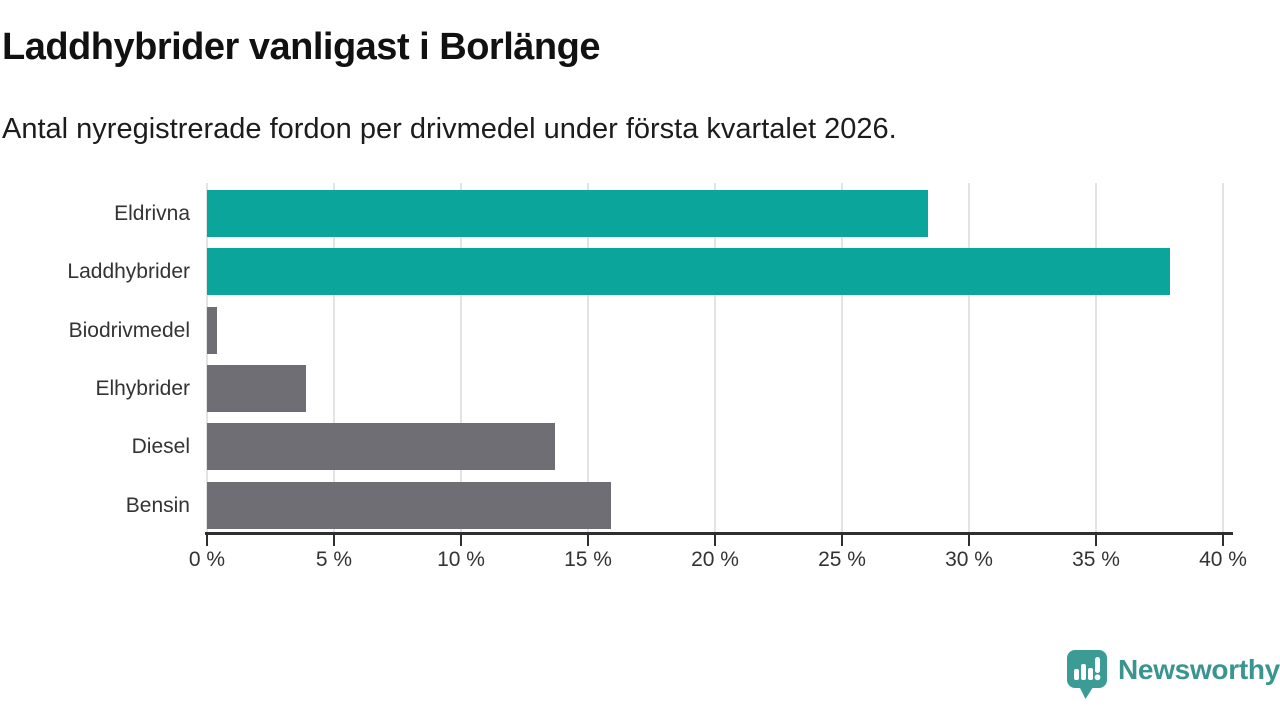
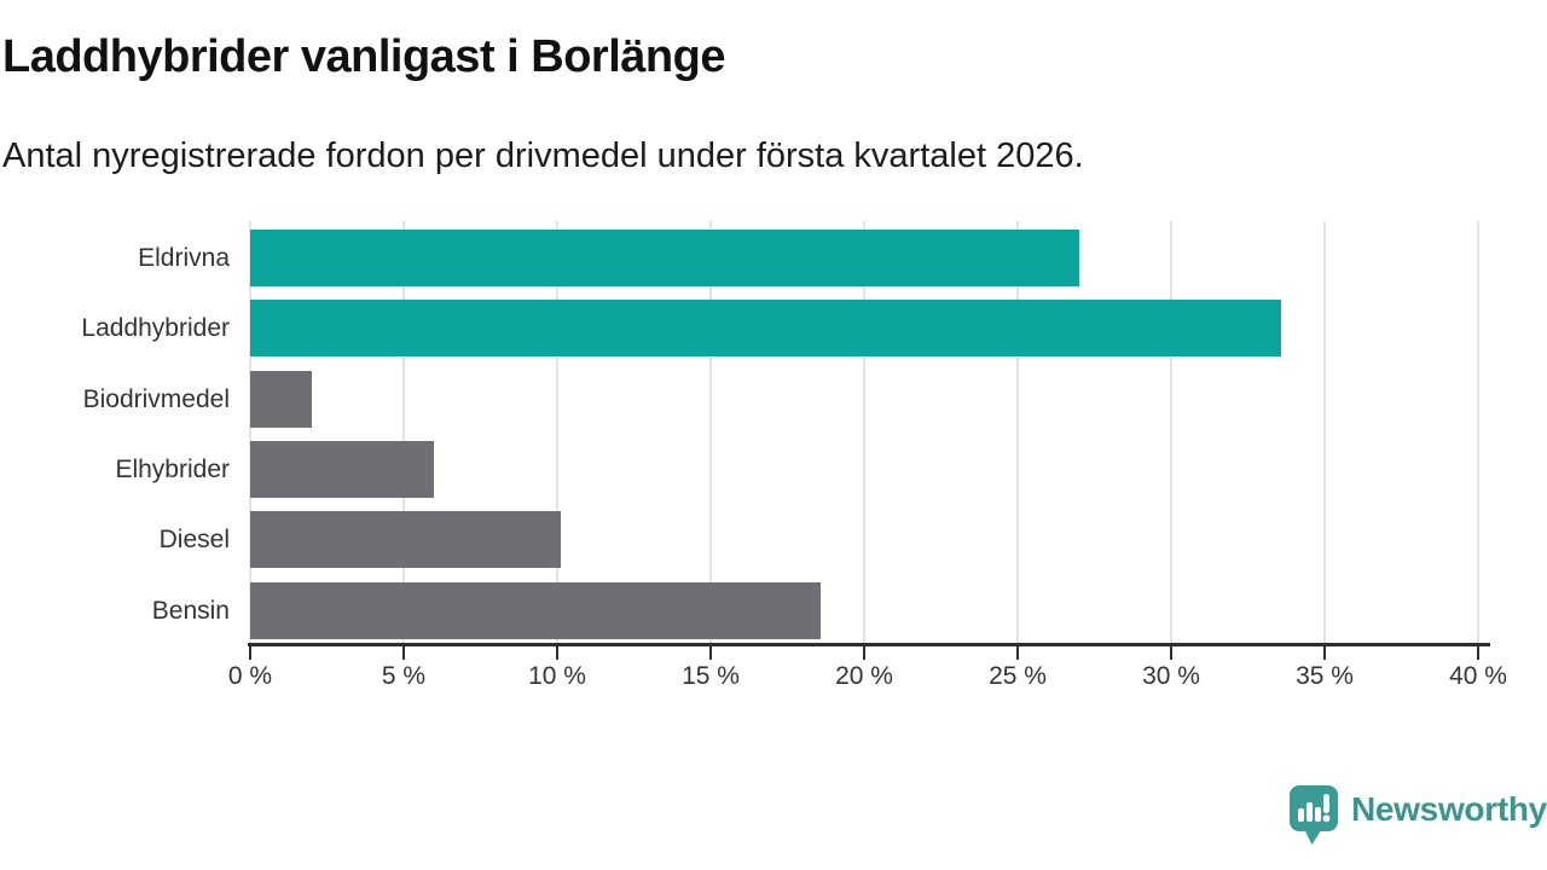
Eldrivna: 28.4% -> 27.0%
Laddhybrider: 37.9% -> 33.6%
Biodrivmedel: 0.4% -> 2.0%
Elhybrider: 3.9% -> 6.0%
Diesel: 13.7% -> 10.1%
Bensin: 15.9% -> 18.6%
